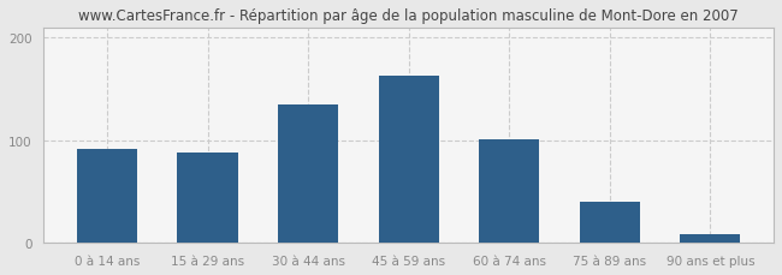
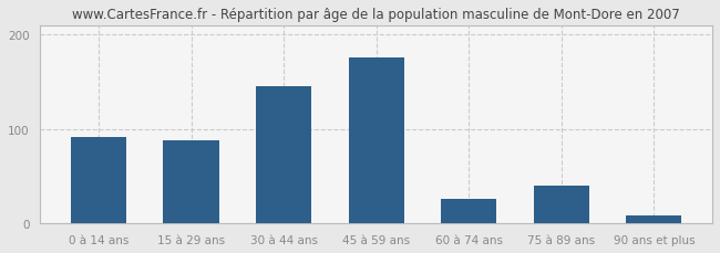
30 à 44 ans: 135 -> 146
45 à 59 ans: 163 -> 176
60 à 74 ans: 101 -> 26
